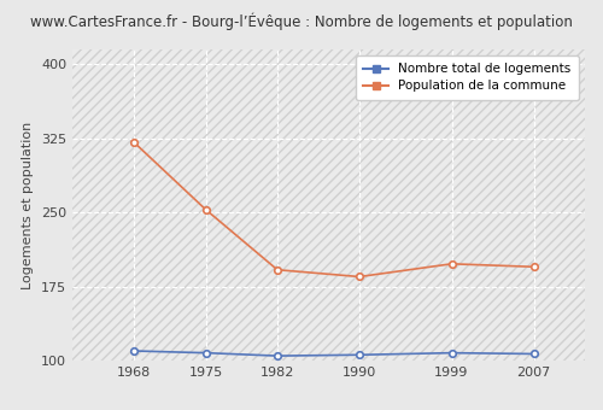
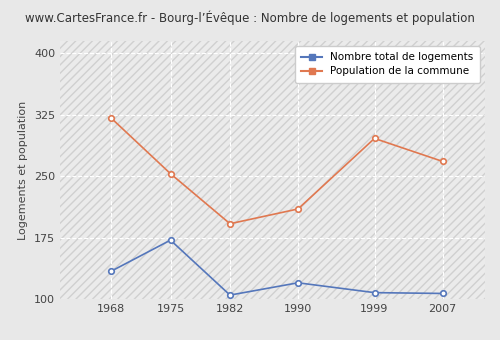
Nombre total de logements/1968: 110 -> 134
Nombre total de logements/1975: 108 -> 172
Nombre total de logements/1990: 106 -> 120
Population de la commune/1990: 185 -> 210
Population de la commune/1999: 198 -> 296
Population de la commune/2007: 195 -> 268
